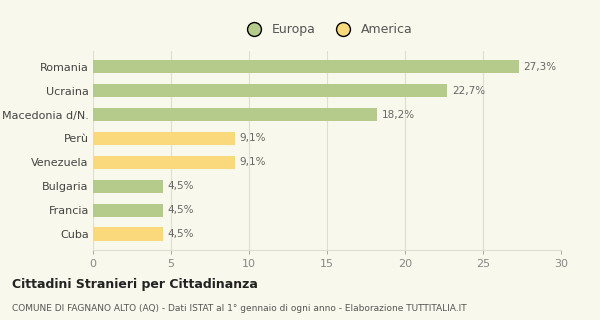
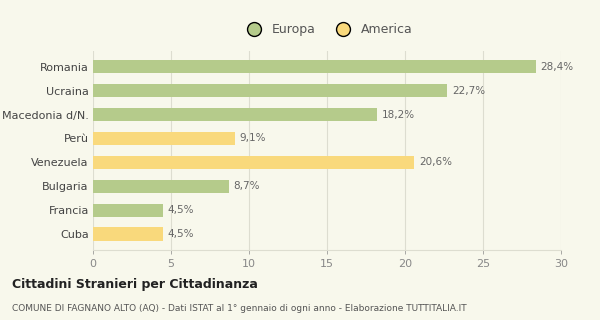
Romania: 27,3% -> 28,4%
Venezuela: 9,1% -> 20,6%
Bulgaria: 4,5% -> 8,7%
